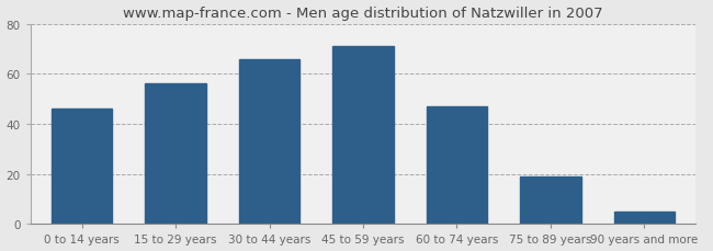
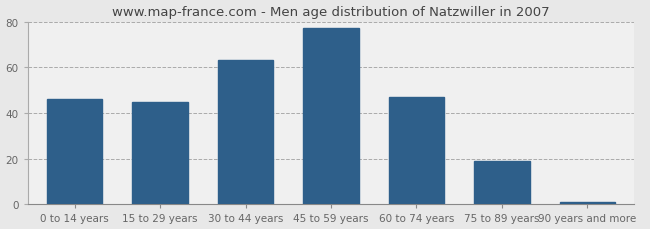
15 to 29 years: 56 -> 45
30 to 44 years: 66 -> 63
45 to 59 years: 71 -> 77
90 years and more: 5 -> 1
